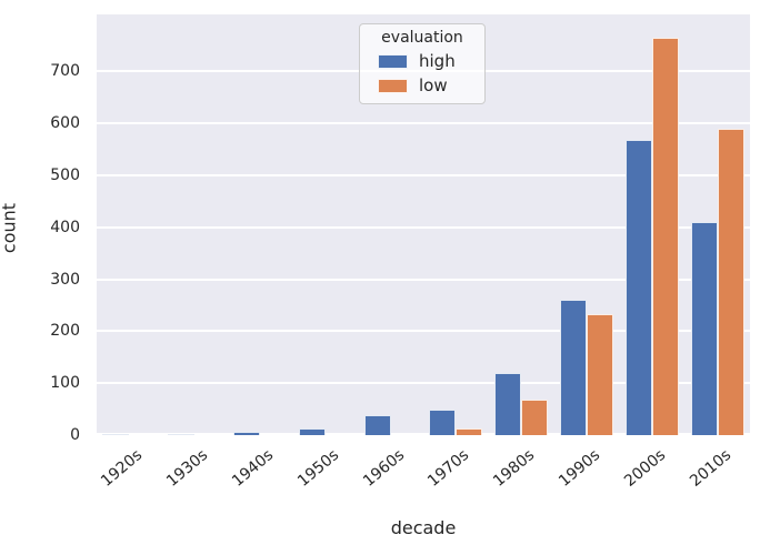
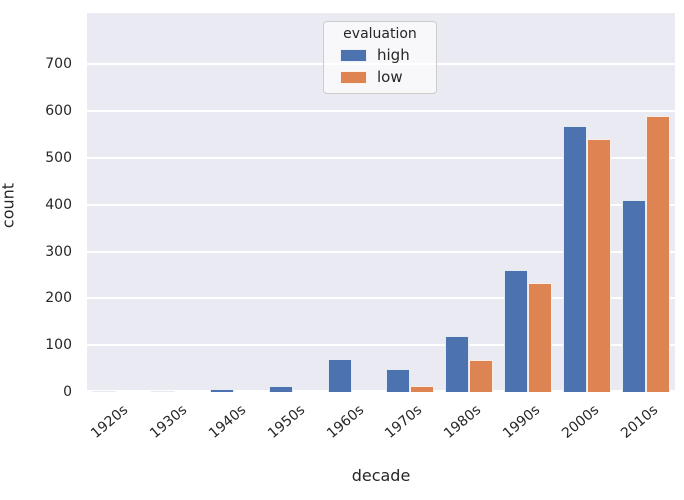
high/1960s: 40 -> 70
low/2000s: 760 -> 540
